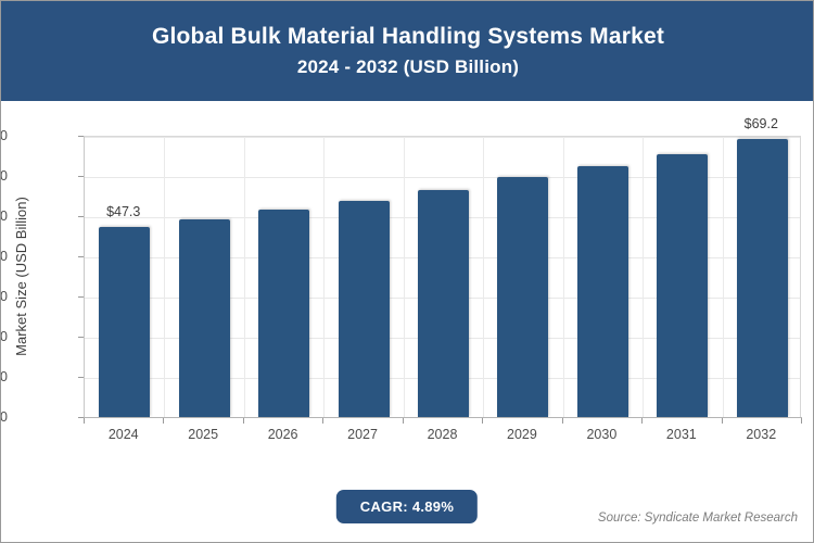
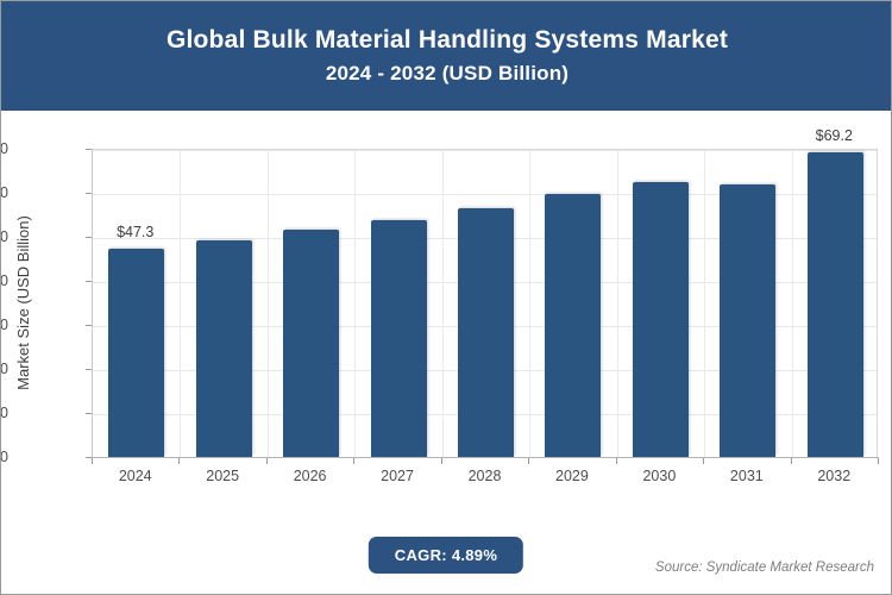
2031: $65 -> $62
